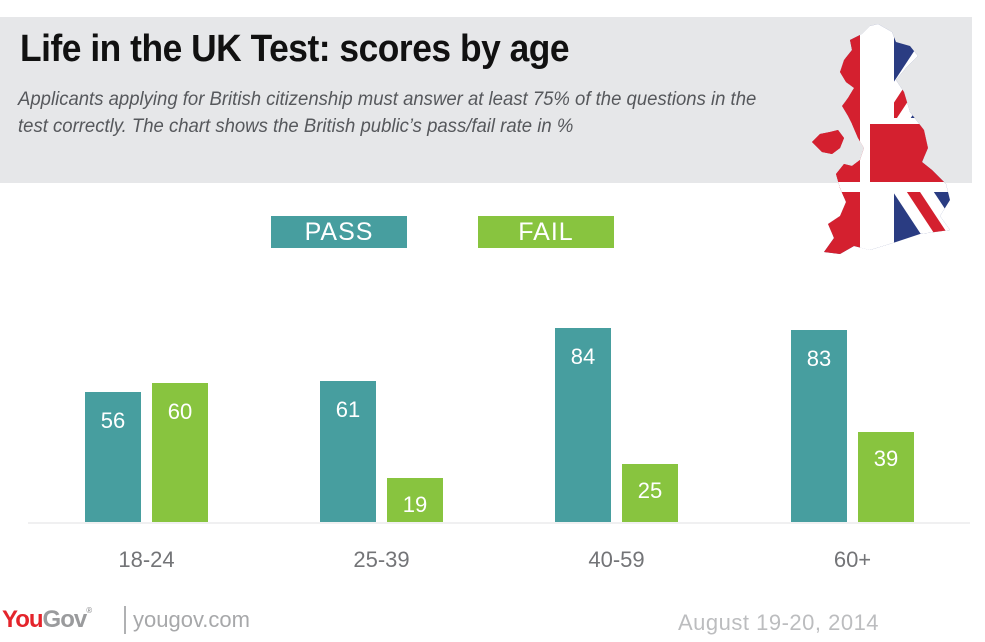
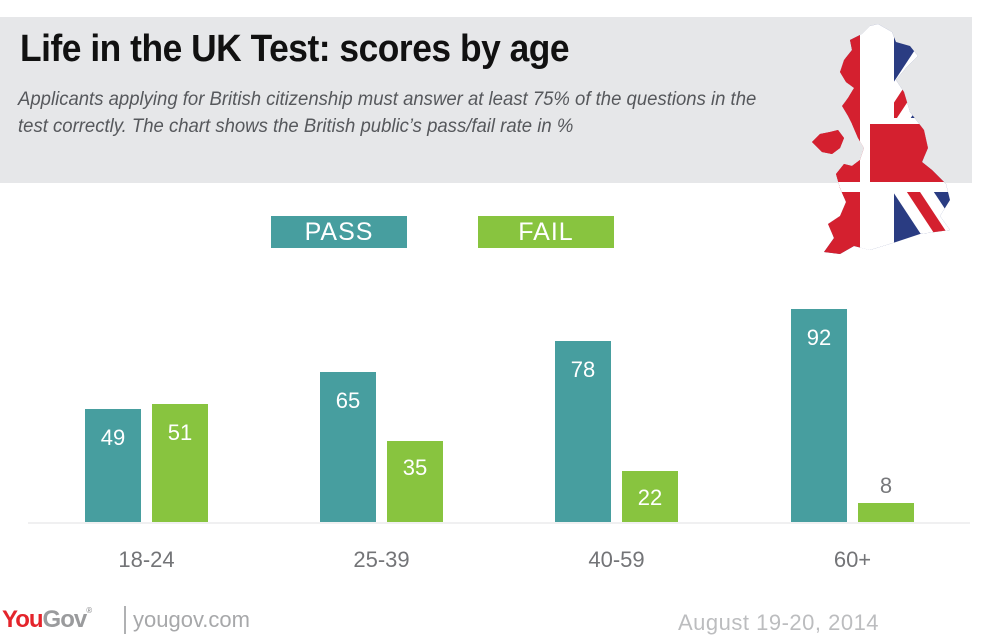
PASS/18-24: 56 -> 49
FAIL/18-24: 60 -> 51
PASS/25-39: 61 -> 65
FAIL/25-39: 19 -> 35
PASS/40-59: 84 -> 78
FAIL/40-59: 25 -> 22
PASS/60+: 83 -> 92
FAIL/60+: 39 -> 8
